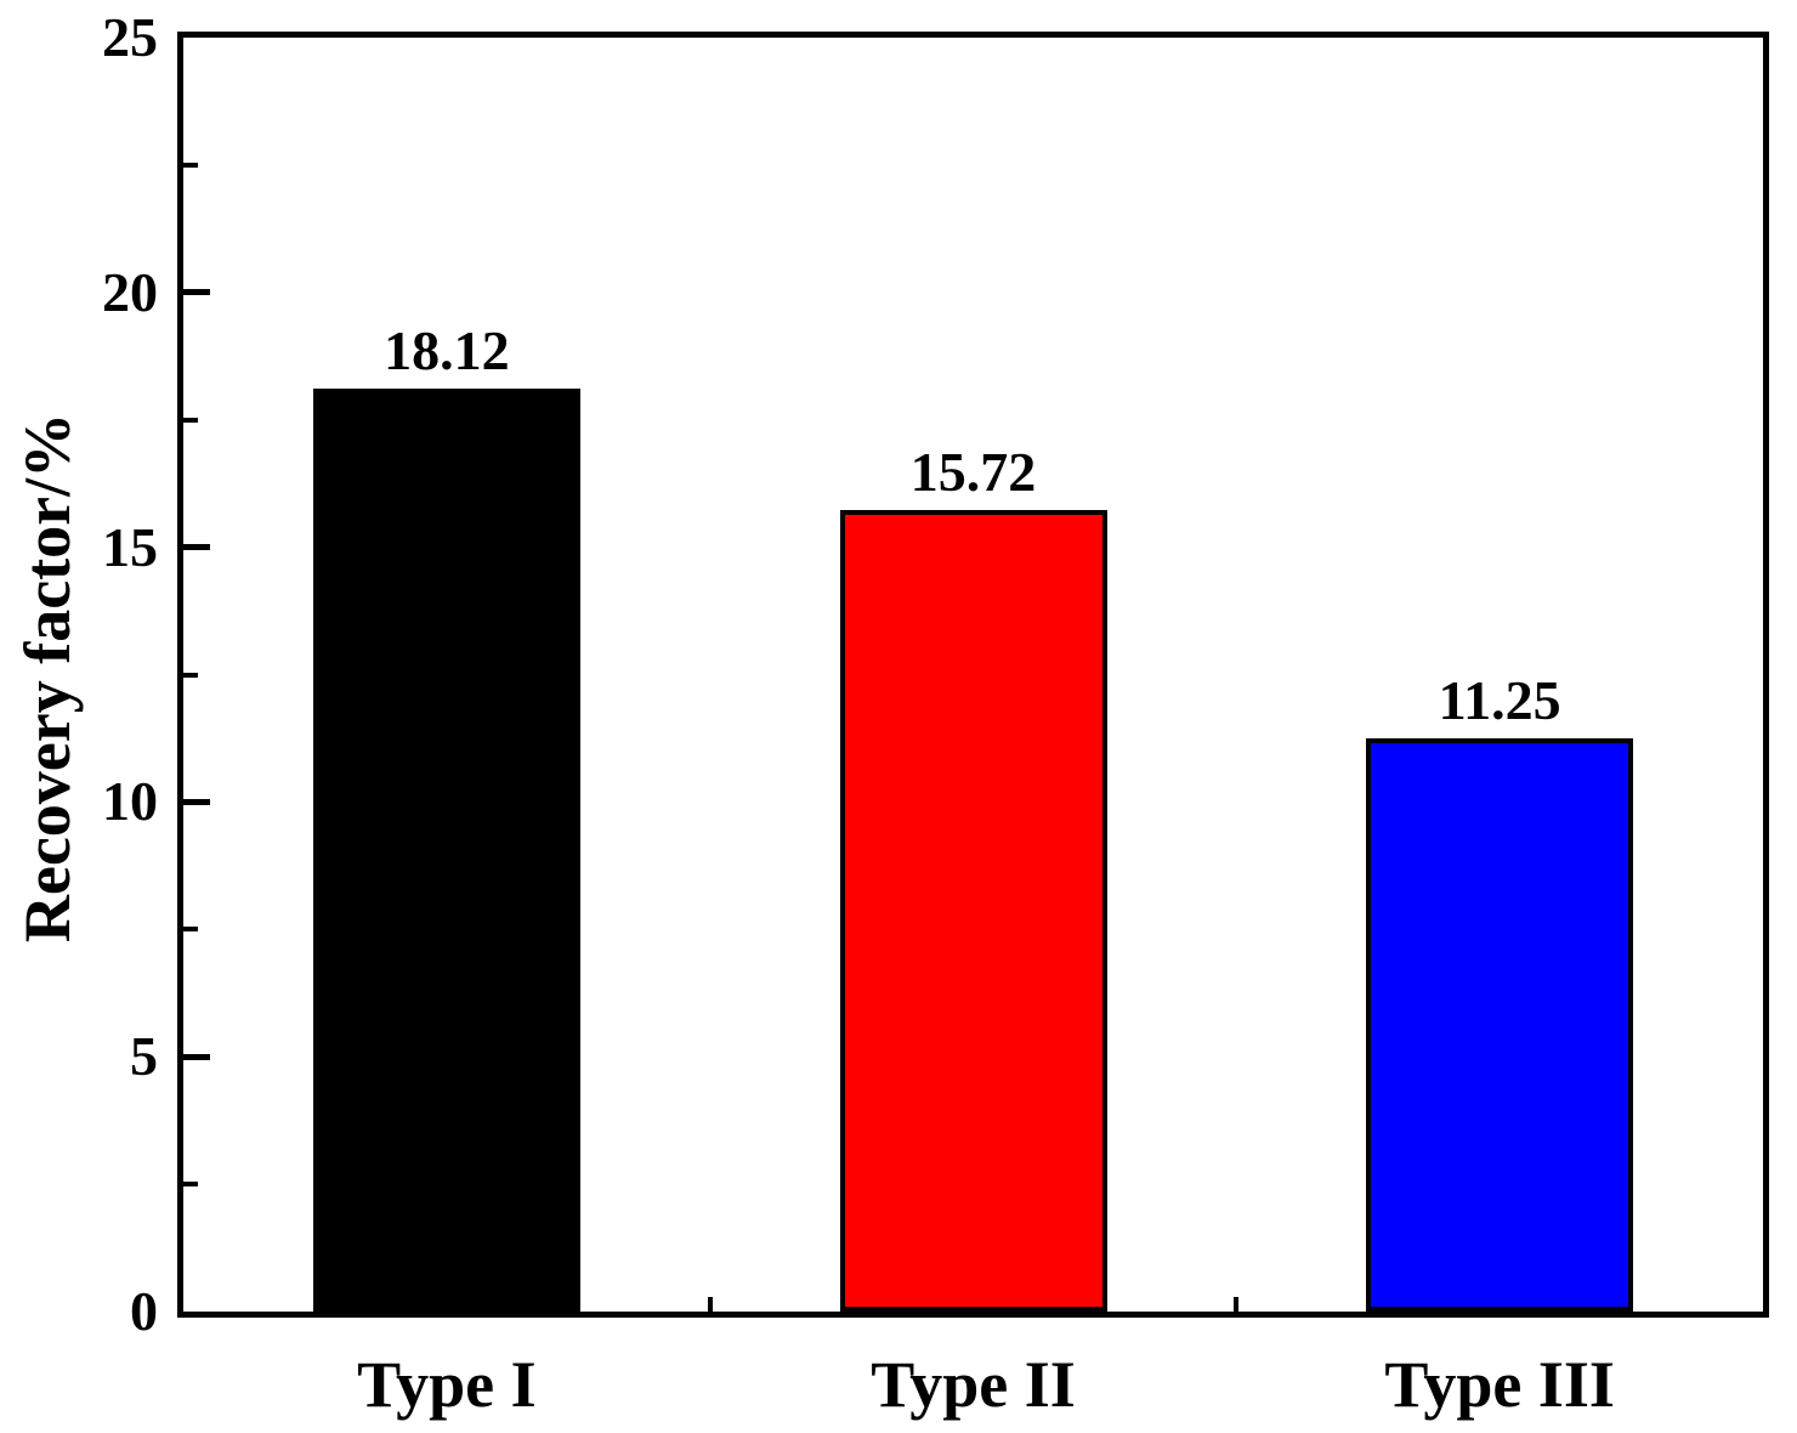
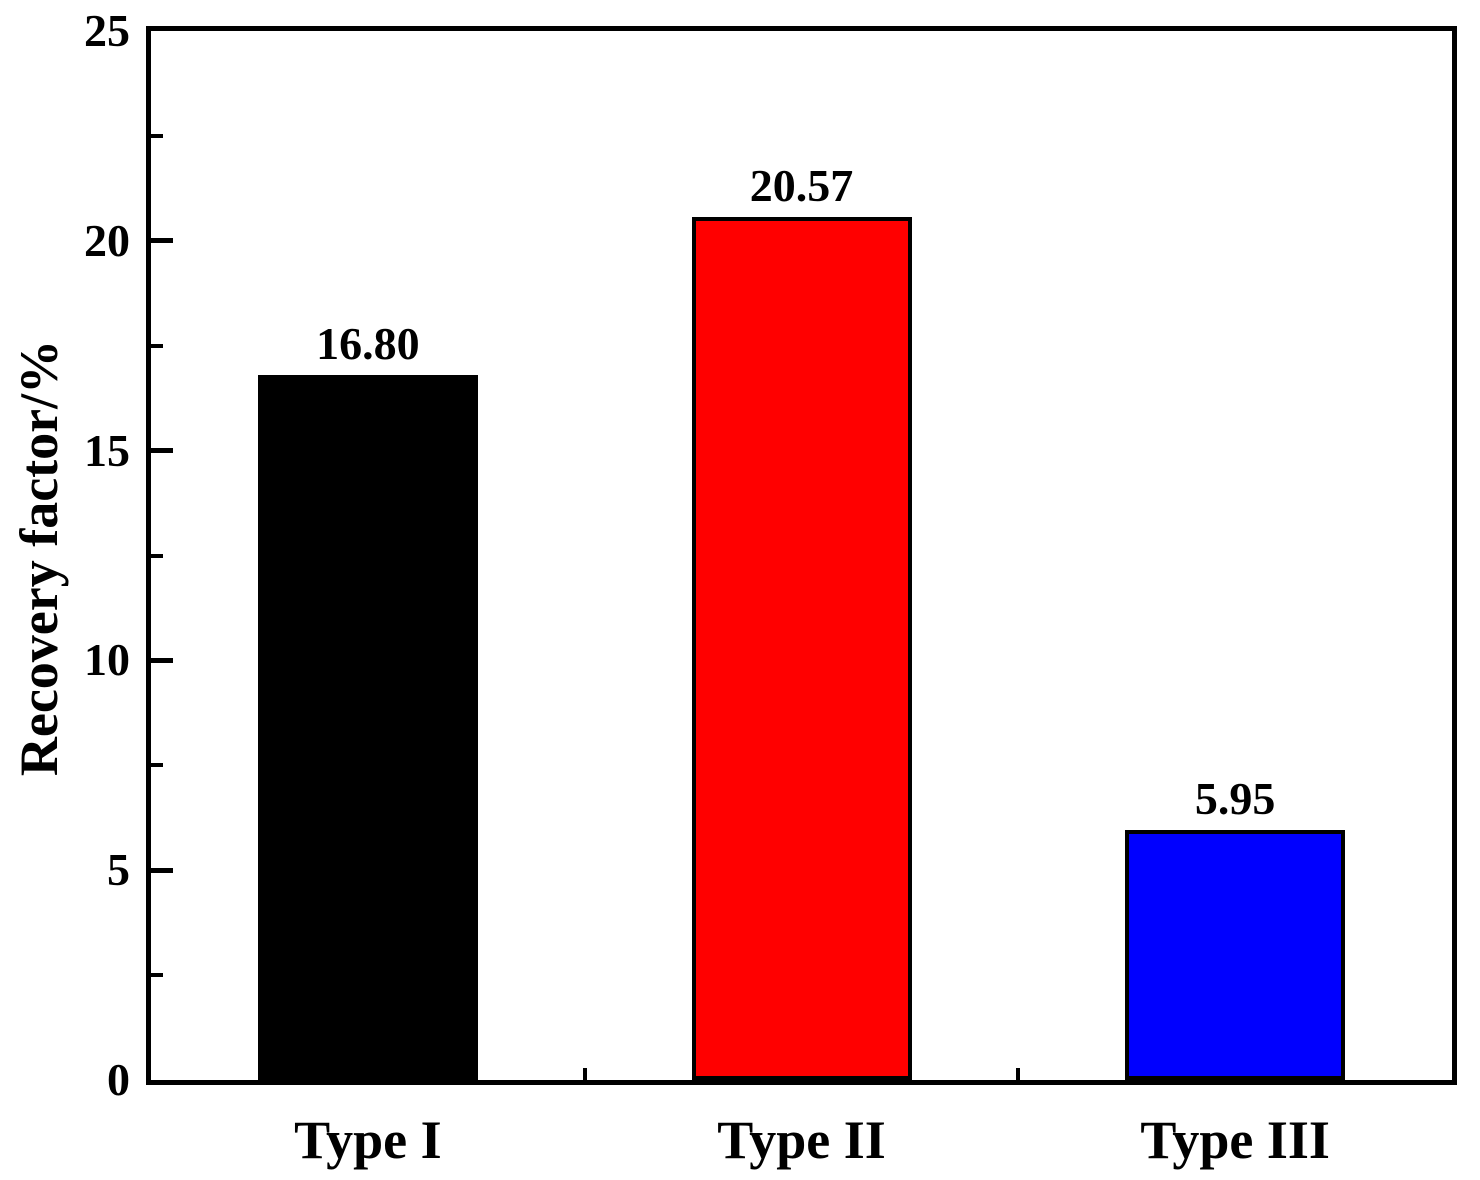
Type I: 18.12 -> 16.80
Type II: 15.72 -> 20.57
Type III: 11.25 -> 5.95
